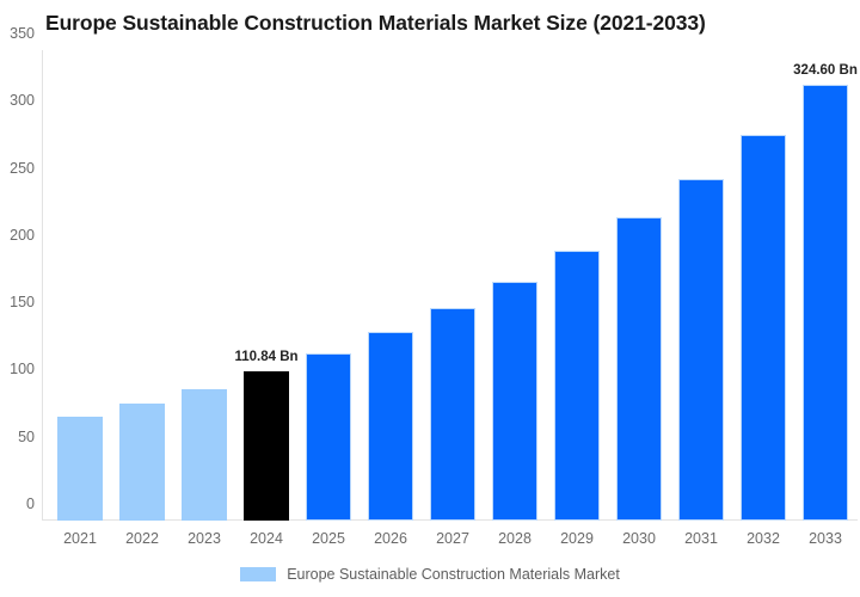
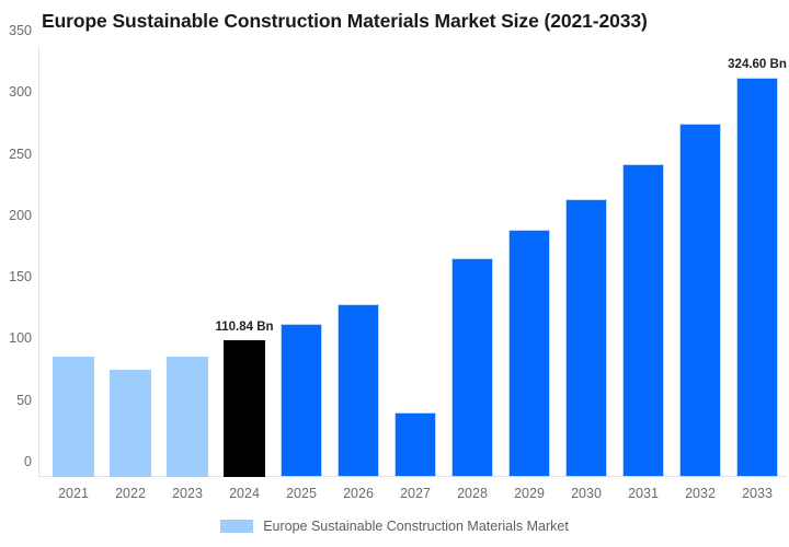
2021: 77 -> 98
2027: 158 -> 52
